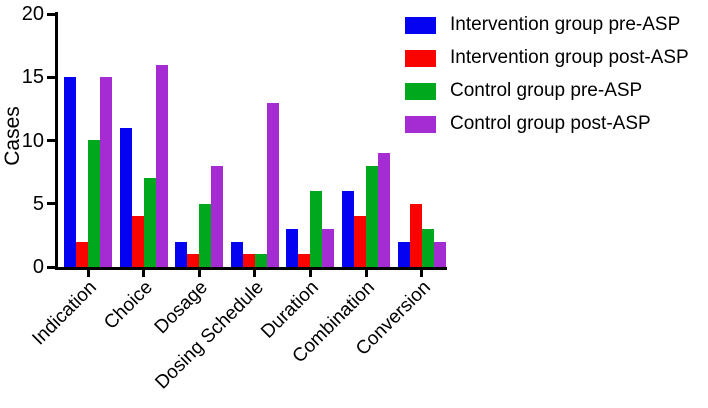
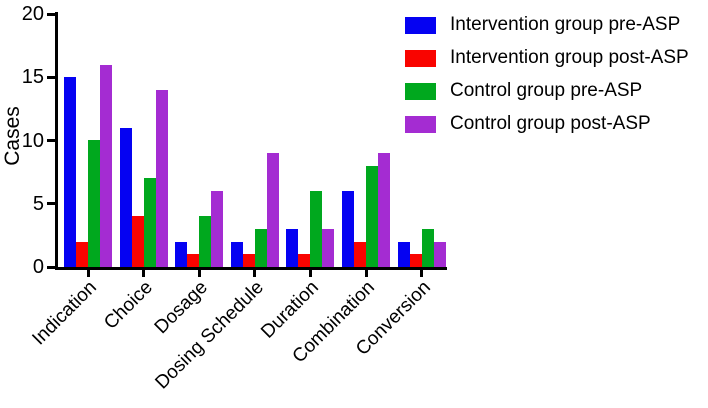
Control group post-ASP/Indication: 15 -> 16
Control group post-ASP/Choice: 16 -> 14
Control group pre-ASP/Dosage: 5 -> 4
Control group post-ASP/Dosage: 8 -> 6
Control group pre-ASP/Dosing Schedule: 1 -> 3
Control group post-ASP/Dosing Schedule: 13 -> 9
Intervention group post-ASP/Combination: 4 -> 2
Intervention group post-ASP/Conversion: 5 -> 1
